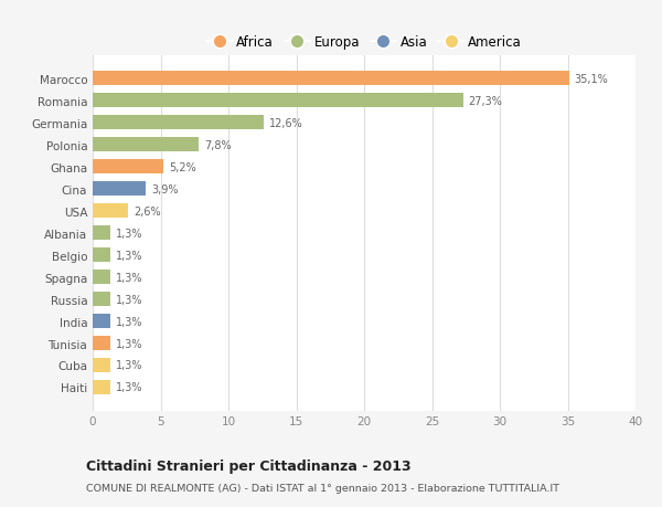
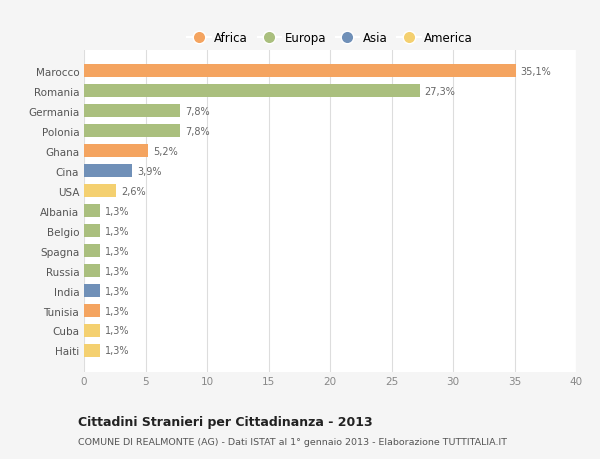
Germania: 12,6% -> 7,8%
